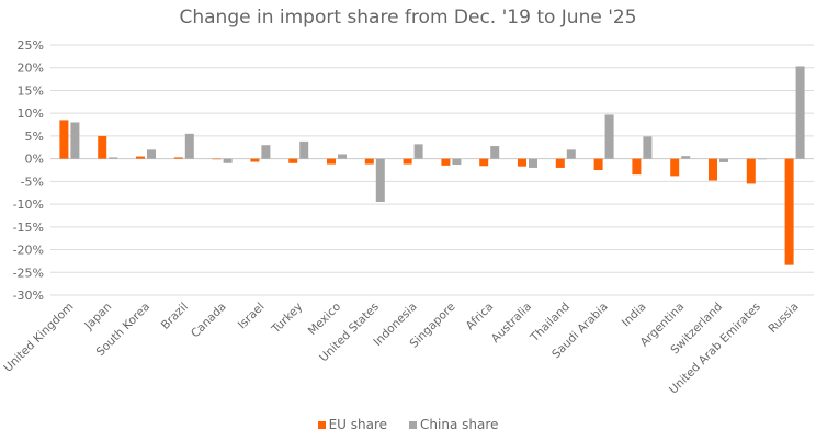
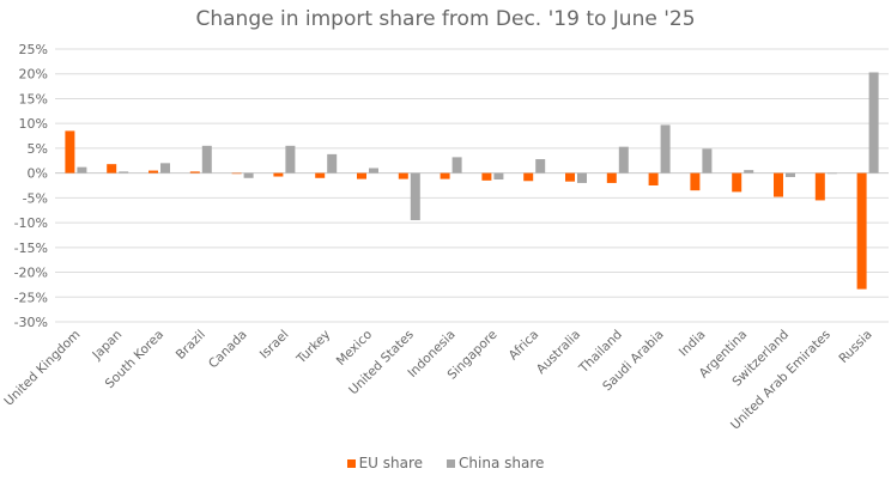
China share/United Kingdom: 8% -> 1%
EU share/Japan: 5% -> 2%
China share/Israel: 3% -> 6%
China share/Thailand: 2% -> 5%
